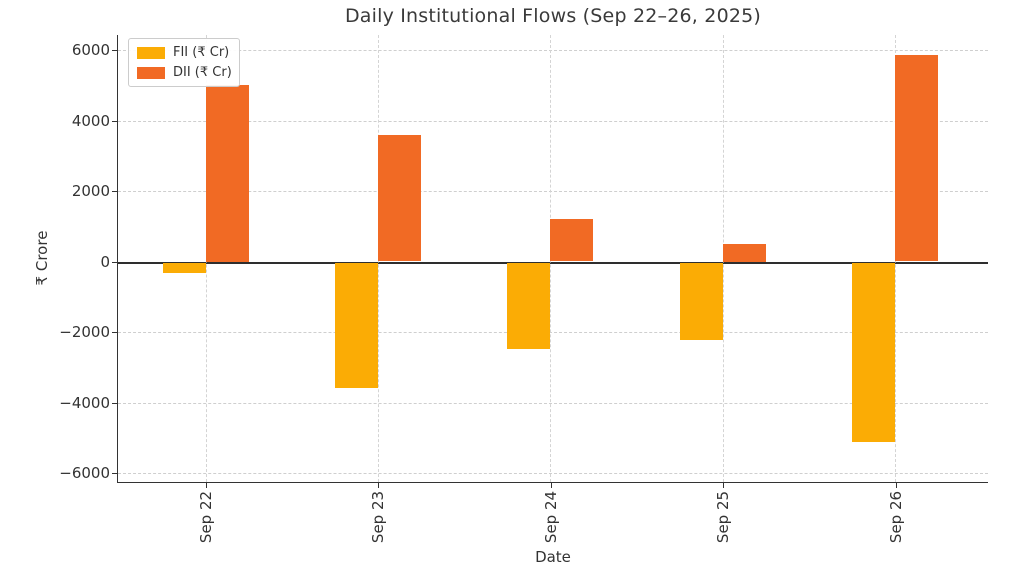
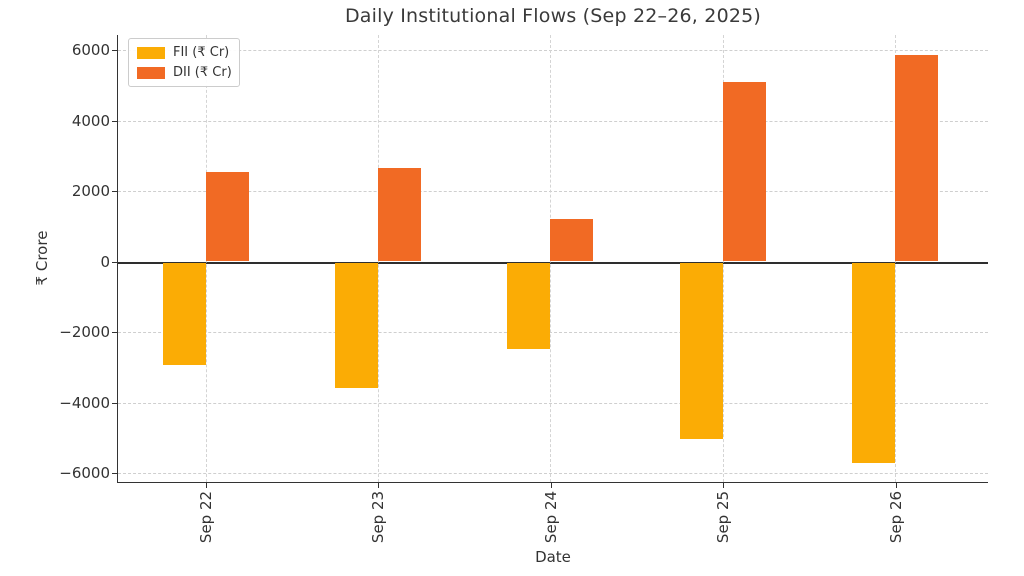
FII (₹ Cr)/Sep 22: -300 -> -2900
DII (₹ Cr)/Sep 22: 5000 -> 2600
DII (₹ Cr)/Sep 23: 3600 -> 2600
FII (₹ Cr)/Sep 25: -2200 -> -5000
DII (₹ Cr)/Sep 25: 500 -> 5100
FII (₹ Cr)/Sep 26: -5100 -> -5700
